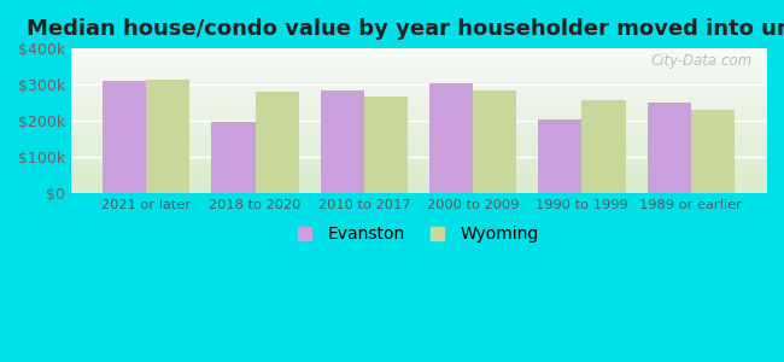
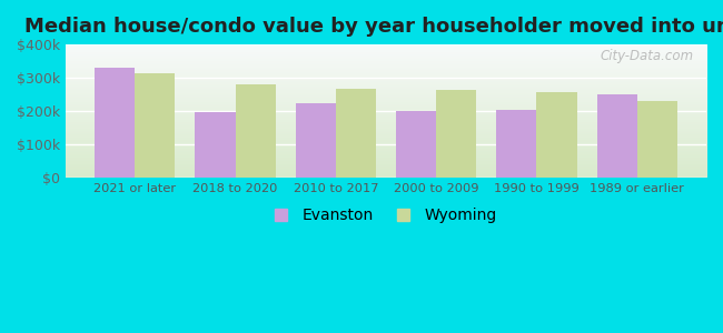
Evanston/2021 or later: $310k -> $330k
Evanston/2010 to 2017: $285k -> $225k
Evanston/2000 to 2009: $305k -> $200k
Wyoming/2000 to 2009: $285k -> $265k
